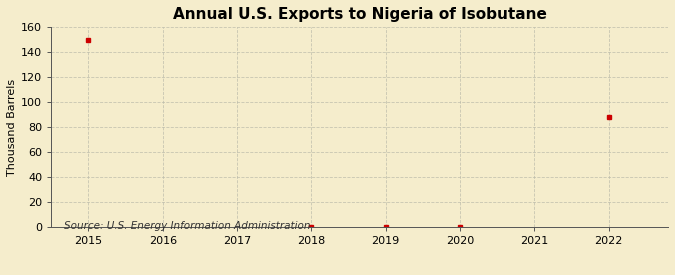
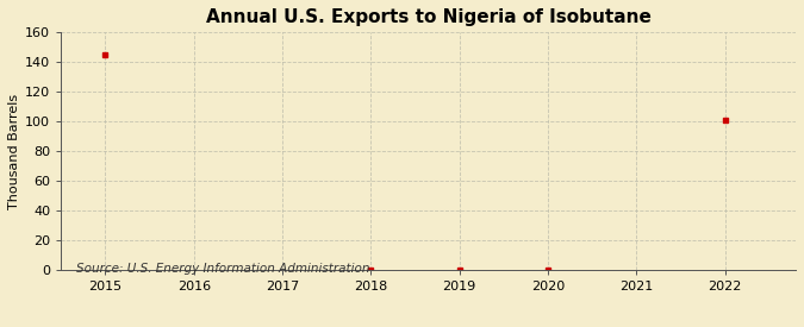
2015: 150 -> 145
2022: 88 -> 101
